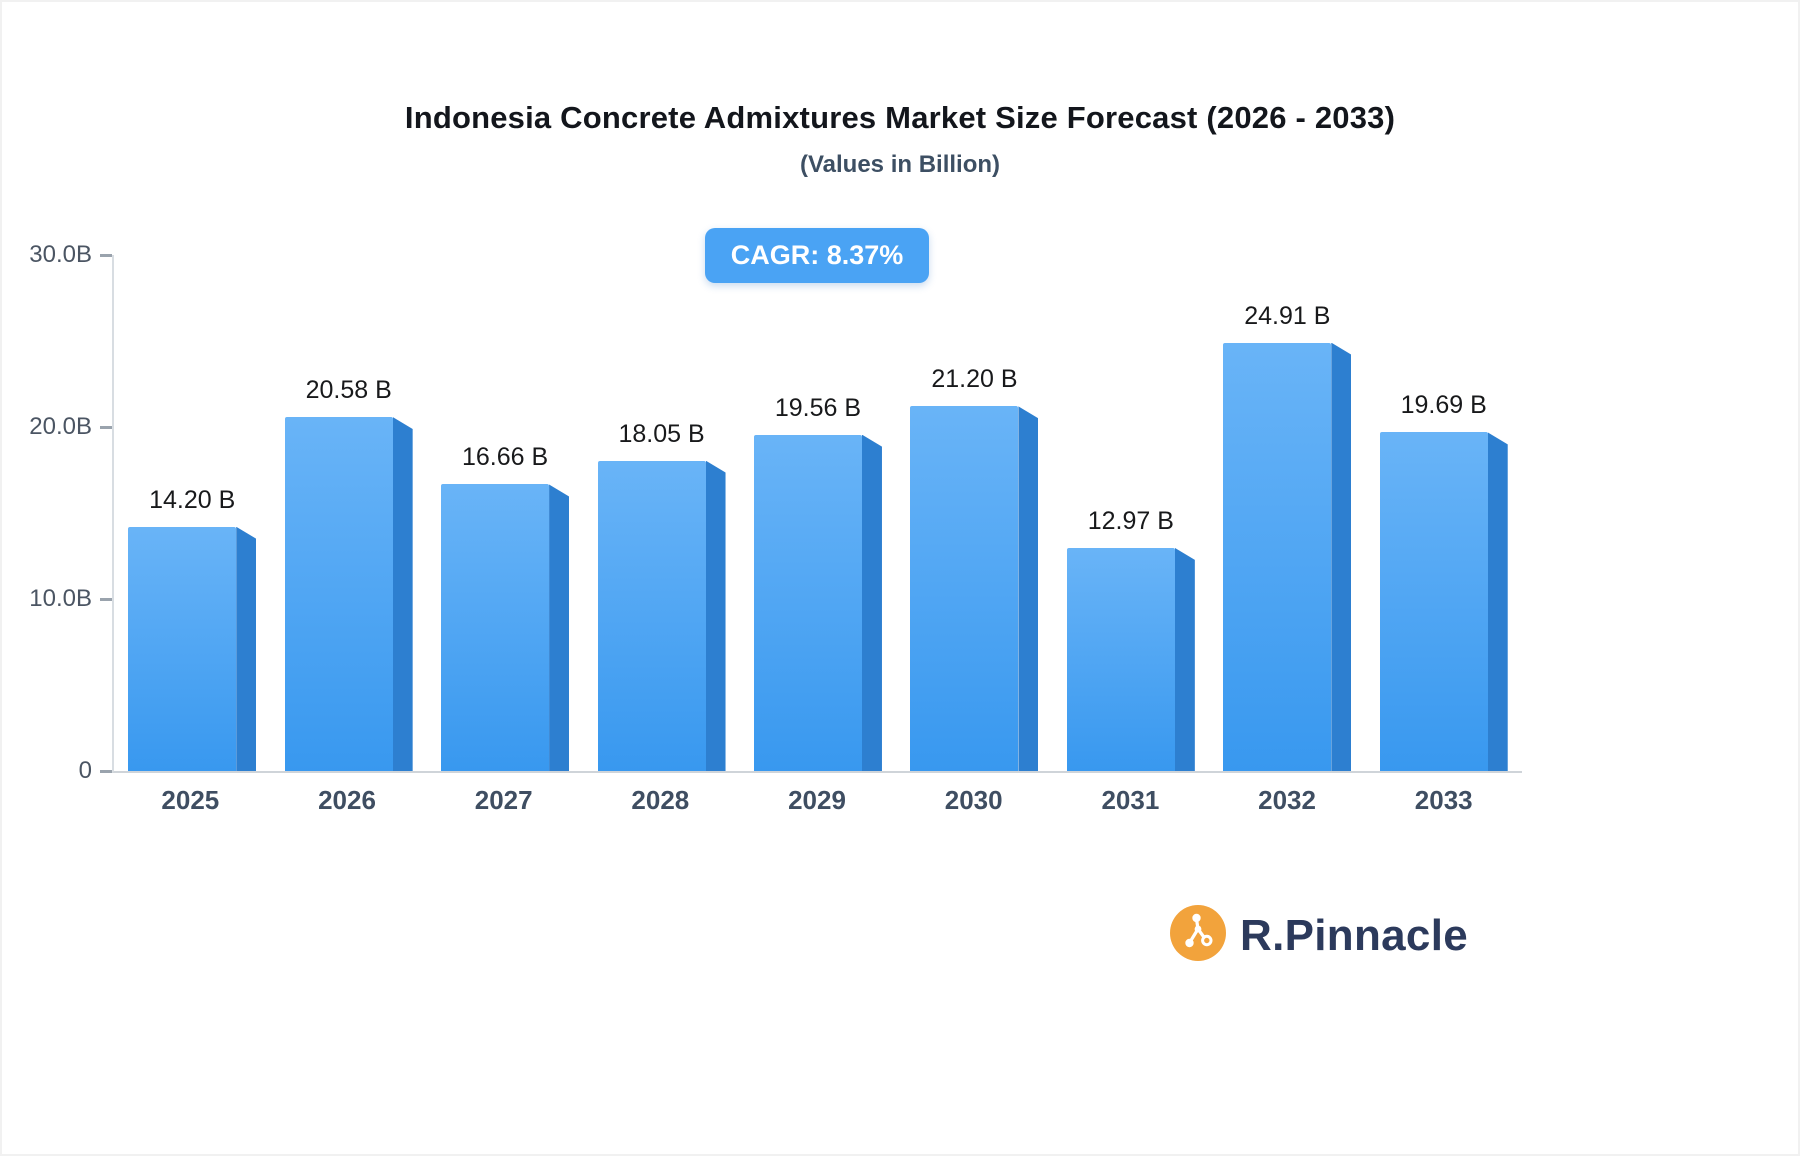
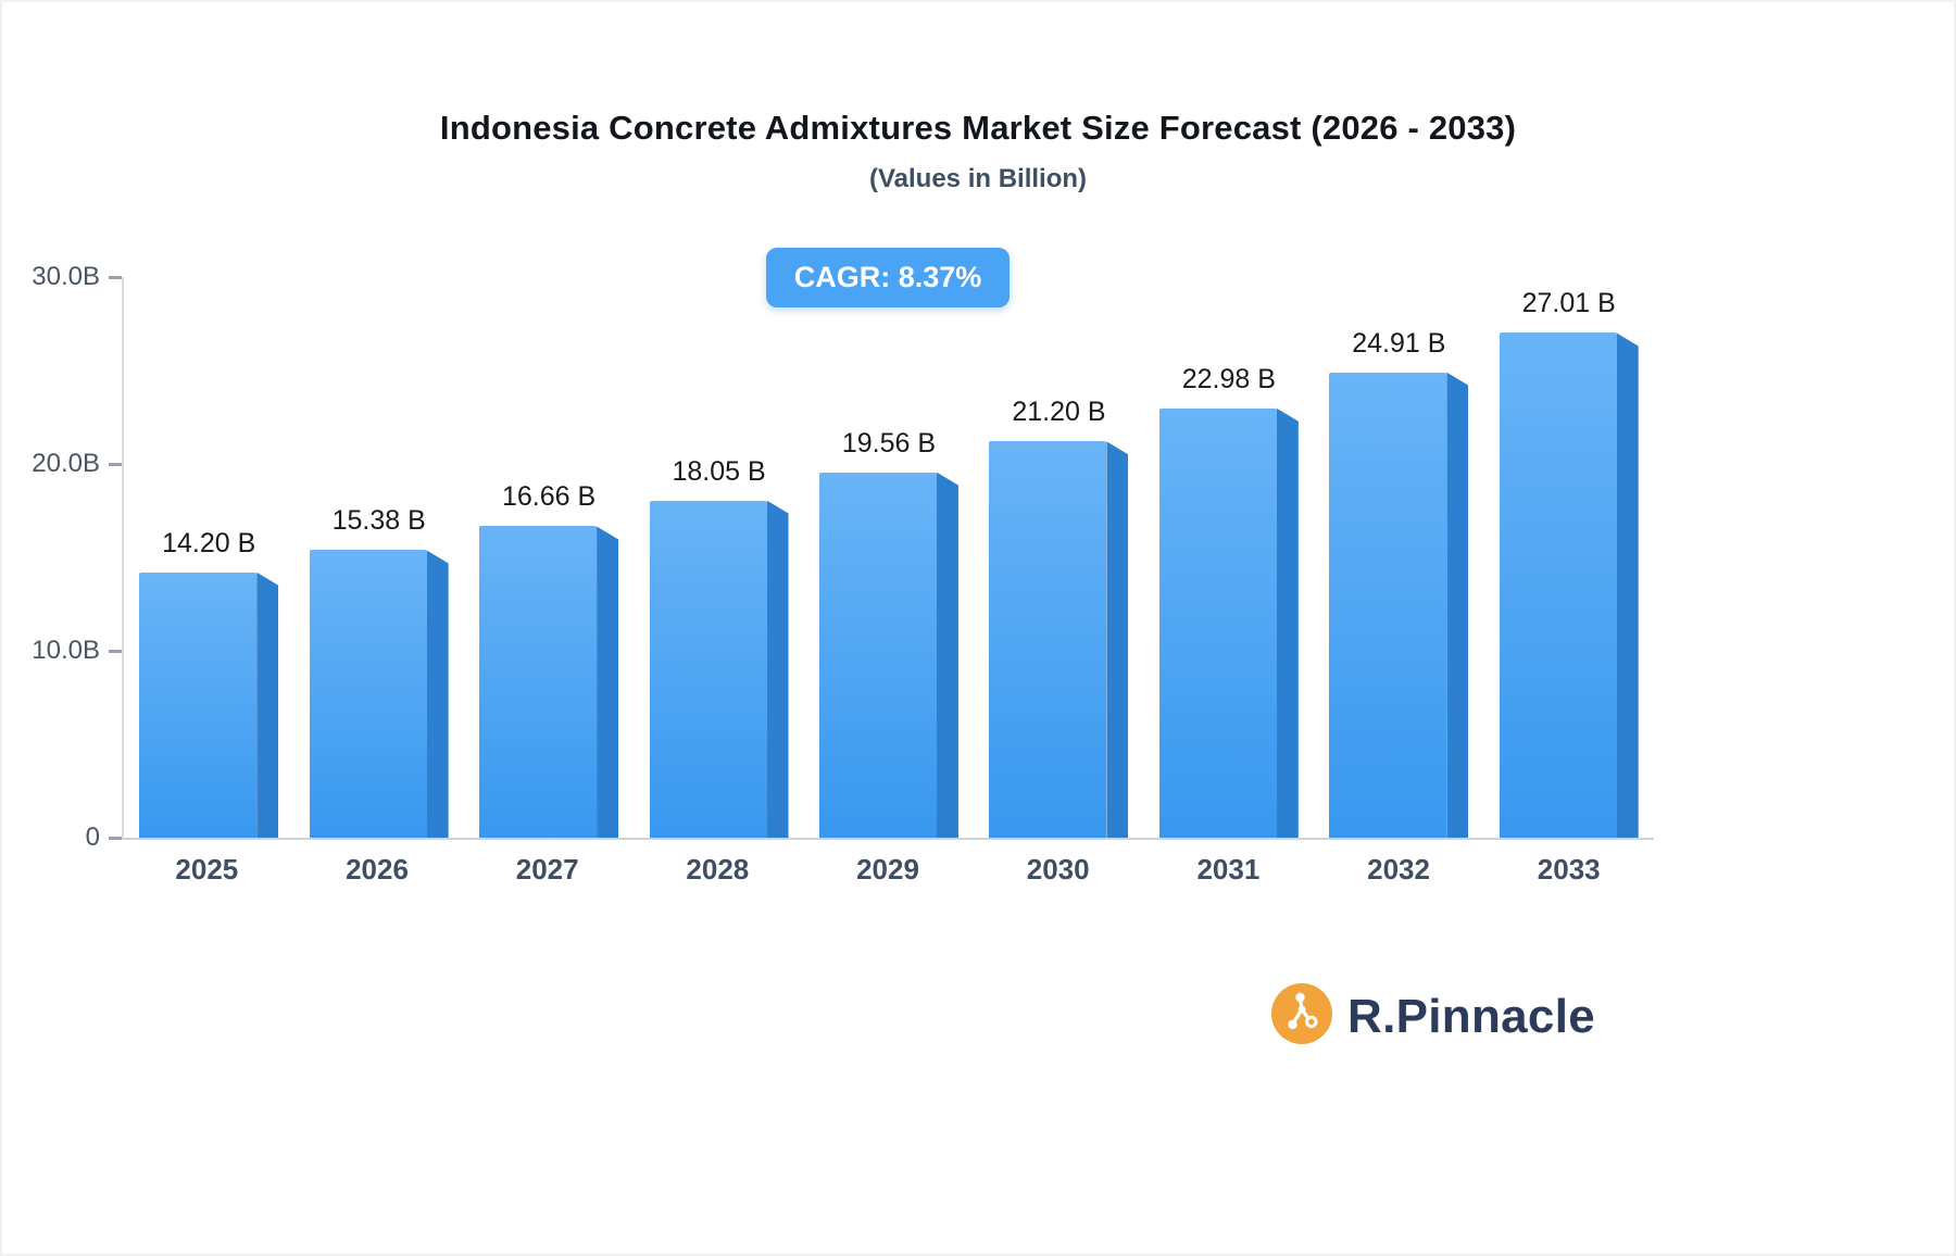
2026: 20.58 -> 15.38
2031: 12.97 -> 22.98
2033: 19.69 -> 27.01
